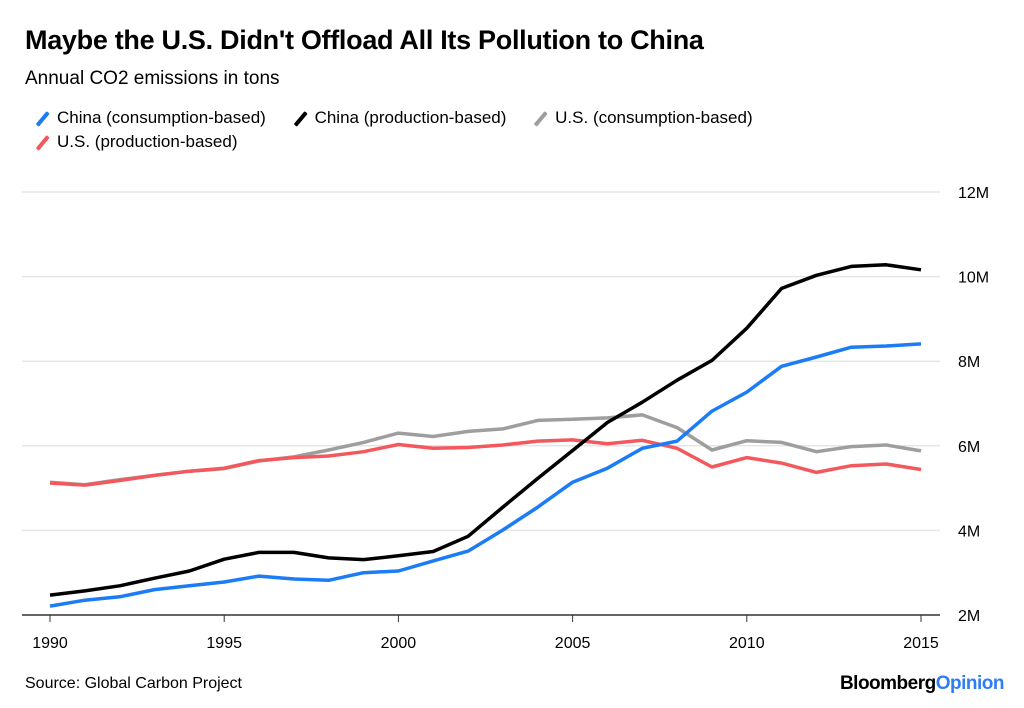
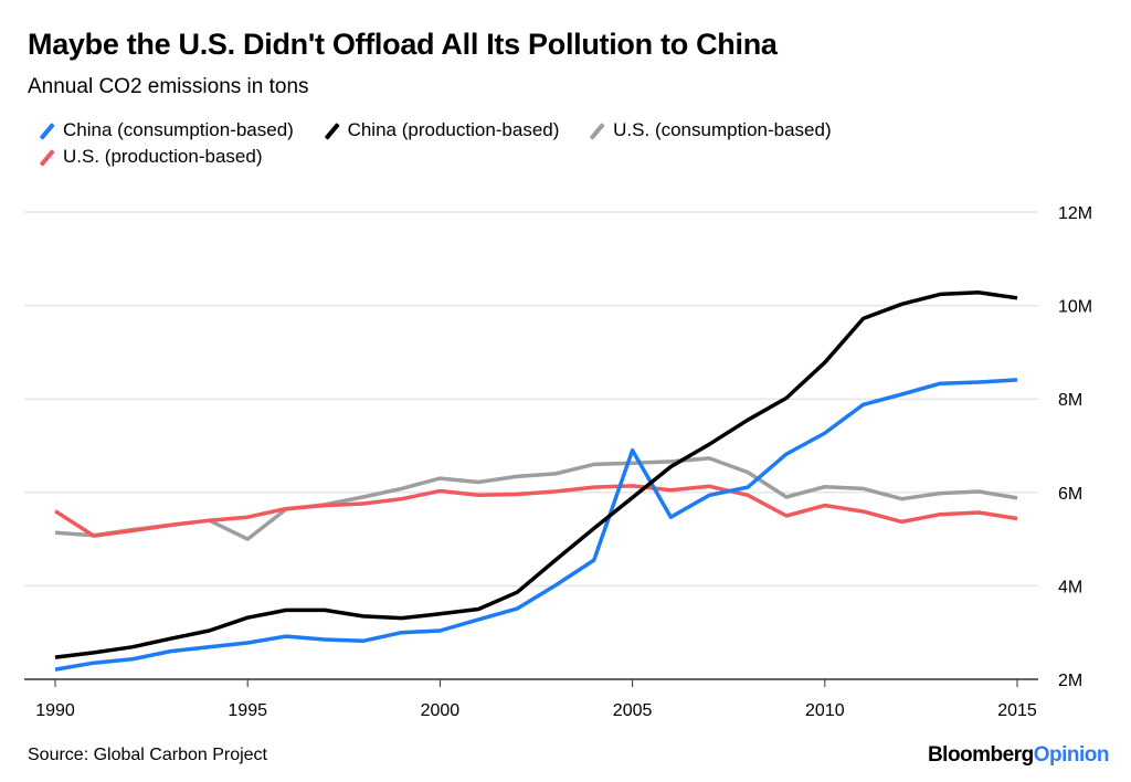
U.S. (production-based)/1990: 5.1M -> 5.6M
U.S. (consumption-based)/1995: 5.5M -> 5.0M
China (consumption-based)/2005: 5.1M -> 6.9M
